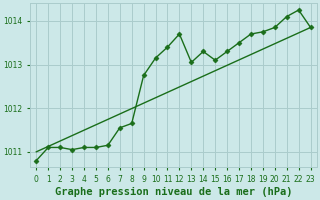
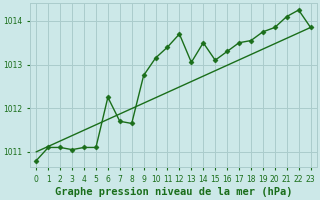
6: 1011.15 -> 1012.25
7: 1011.55 -> 1011.70
14: 1013.30 -> 1013.50
18: 1013.70 -> 1013.55
